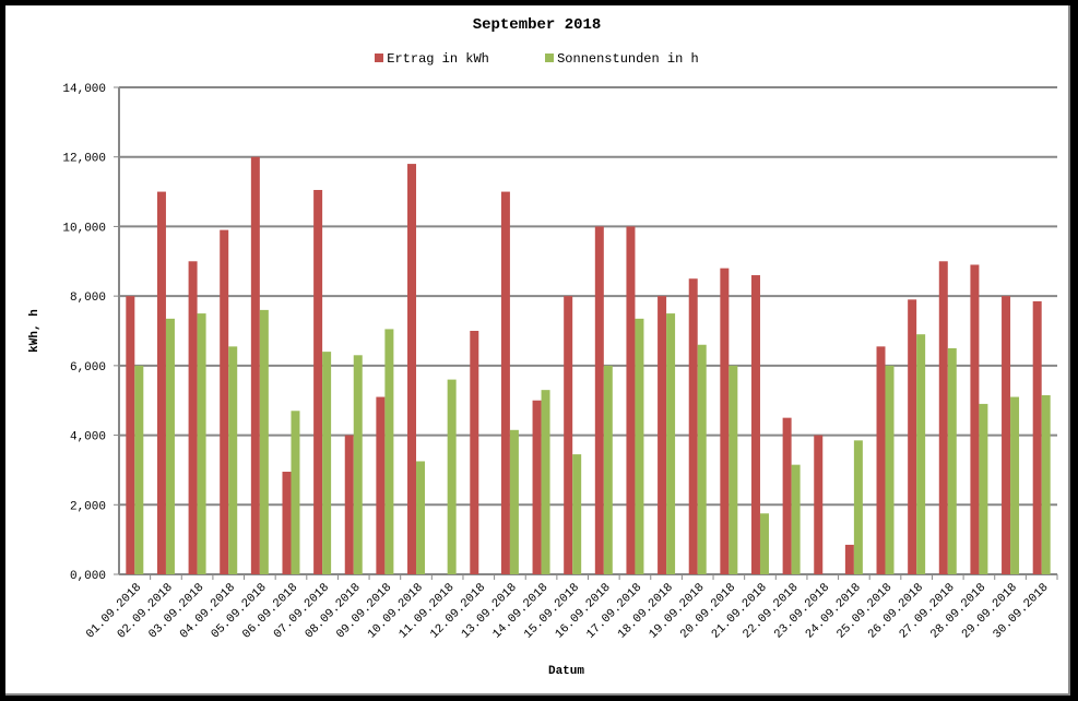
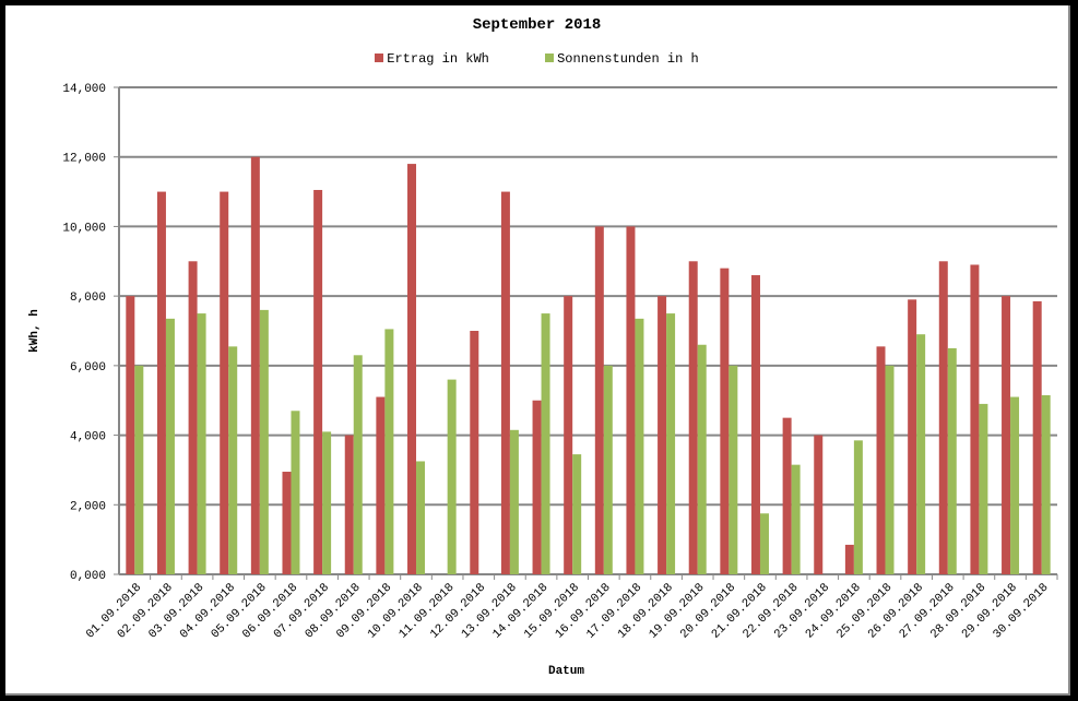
Ertrag in kWh/04.09.2018: 9,9 -> 11,0
Sonnenstunden in h/07.09.2018: 6,4 -> 4,1
Sonnenstunden in h/14.09.2018: 5,3 -> 7,5
Ertrag in kWh/19.09.2018: 8,5 -> 9,0
